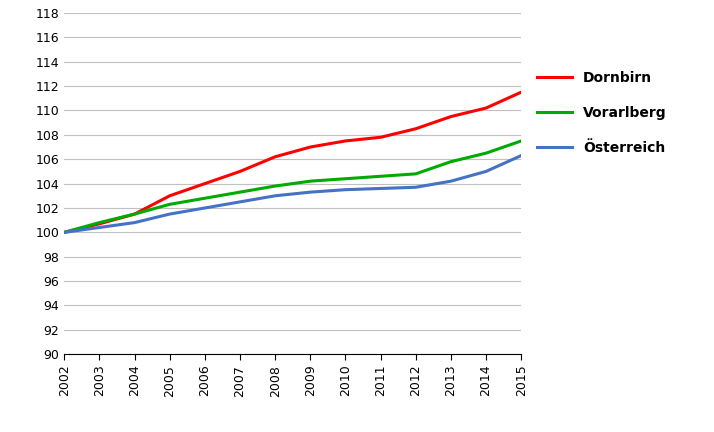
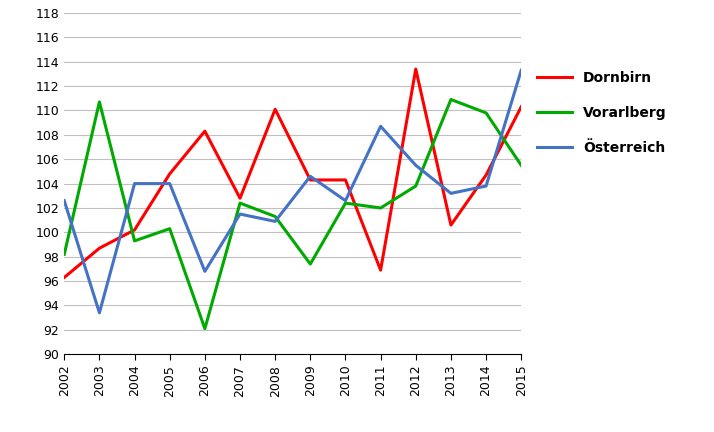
Dornbirn/2002: 100.0 -> 96.3
Vorarlberg/2002: 100.0 -> 98.2
Österreich/2002: 100.0 -> 102.6
Dornbirn/2003: 100.7 -> 98.7
Vorarlberg/2003: 100.8 -> 110.7
Österreich/2003: 100.4 -> 93.4
Dornbirn/2004: 101.5 -> 100.2
Vorarlberg/2004: 101.5 -> 99.3
Österreich/2004: 100.8 -> 104.0
Dornbirn/2005: 103.0 -> 104.8
Vorarlberg/2005: 102.3 -> 100.3
Österreich/2005: 101.5 -> 104.0
Dornbirn/2006: 104.0 -> 108.3
Vorarlberg/2006: 102.8 -> 92.1
Österreich/2006: 102.0 -> 96.8
Dornbirn/2007: 105.0 -> 102.8
Vorarlberg/2007: 103.3 -> 102.4
Österreich/2007: 102.5 -> 101.5
Dornbirn/2008: 106.2 -> 110.1
Vorarlberg/2008: 103.8 -> 101.3
Österreich/2008: 103.0 -> 100.9
Dornbirn/2009: 107.0 -> 104.3
Vorarlberg/2009: 104.2 -> 97.4
Österreich/2009: 103.3 -> 104.6
Dornbirn/2010: 107.5 -> 104.3
Vorarlberg/2010: 104.4 -> 102.4
Österreich/2010: 103.5 -> 102.6
Dornbirn/2011: 107.8 -> 96.9
Vorarlberg/2011: 104.6 -> 102.0
Österreich/2011: 103.6 -> 108.7
Dornbirn/2012: 108.5 -> 113.4
Vorarlberg/2012: 104.8 -> 103.8
Österreich/2012: 103.7 -> 105.5
Dornbirn/2013: 109.5 -> 100.6
Vorarlberg/2013: 105.8 -> 110.9
Österreich/2013: 104.2 -> 103.2
Dornbirn/2014: 110.2 -> 104.7
Vorarlberg/2014: 106.5 -> 109.8
Österreich/2014: 105.0 -> 103.8
Dornbirn/2015: 111.5 -> 110.3
Vorarlberg/2015: 107.5 -> 105.5
Österreich/2015: 106.3 -> 113.3
